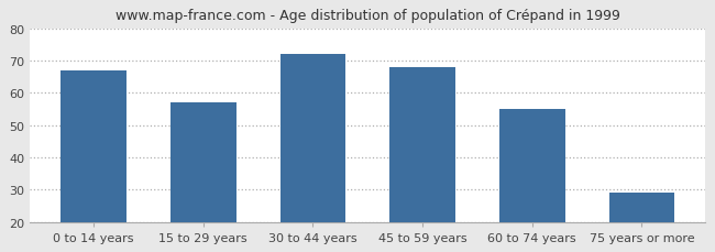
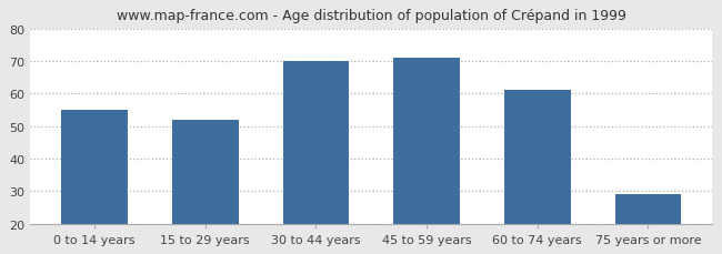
0 to 14 years: 67 -> 55
15 to 29 years: 57 -> 52
30 to 44 years: 72 -> 70
45 to 59 years: 68 -> 71
60 to 74 years: 55 -> 61
